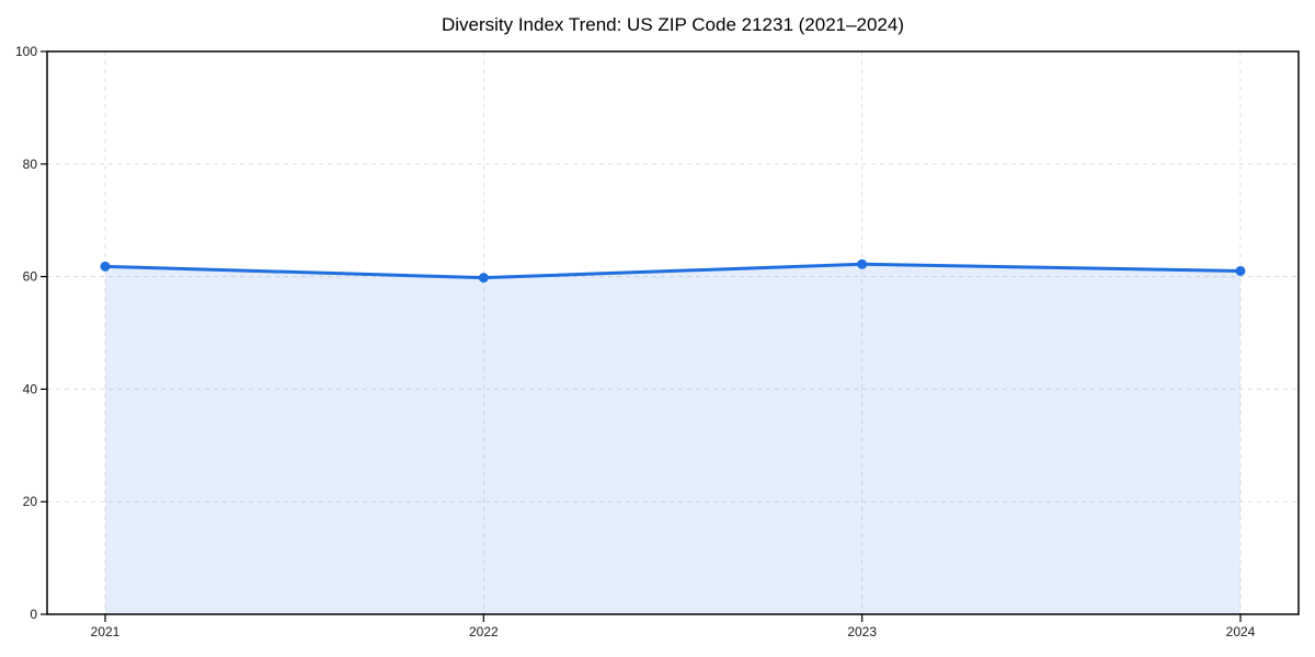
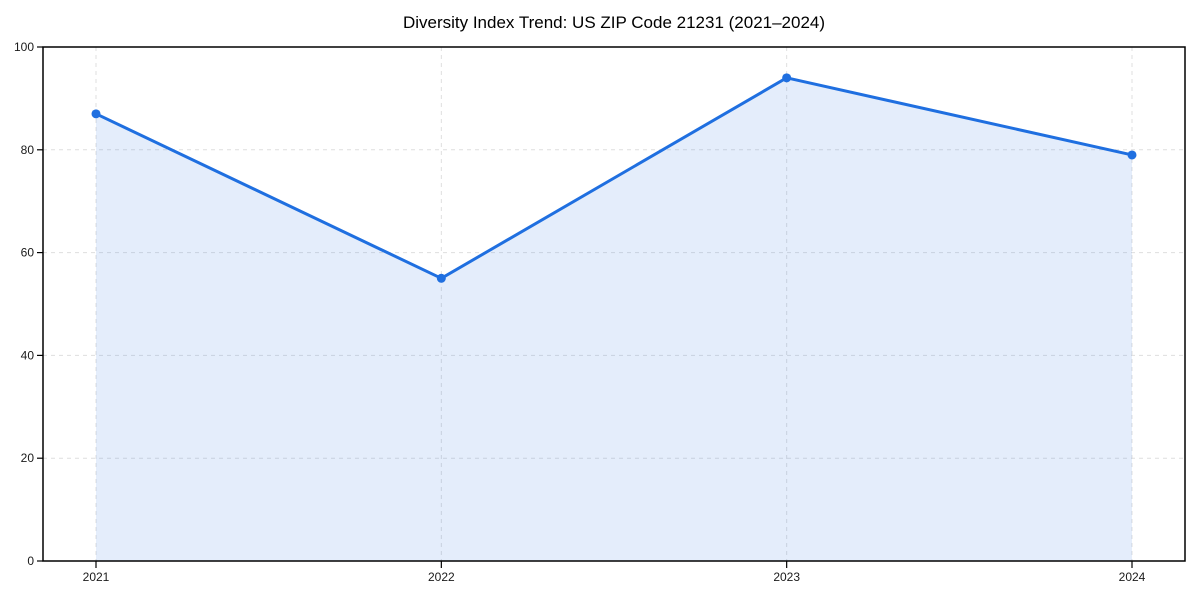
2021: 62 -> 87
2022: 60 -> 55
2023: 62 -> 94
2024: 61 -> 79
